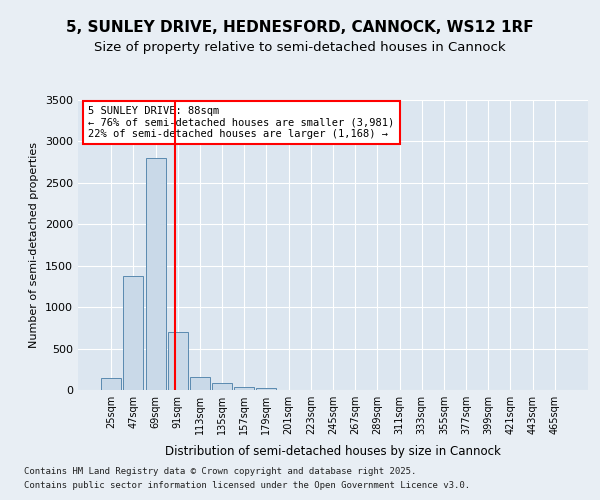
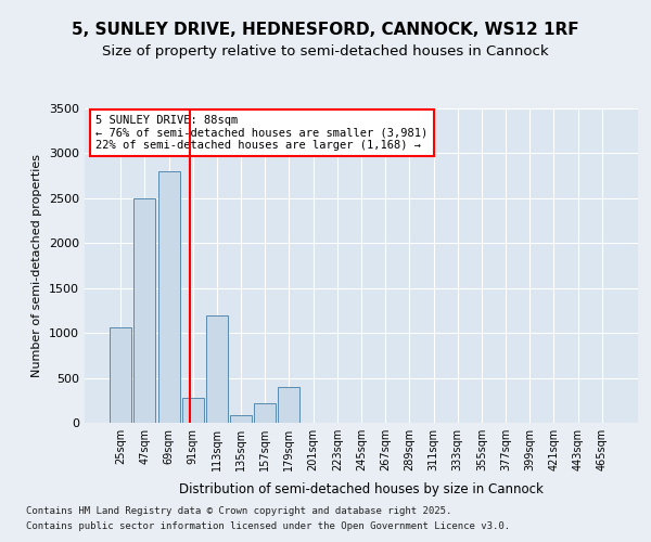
25sqm: 150 -> 1060
47sqm: 1380 -> 2500
91sqm: 700 -> 280
113sqm: 160 -> 1200
157sqm: 40 -> 220
179sqm: 30 -> 400
